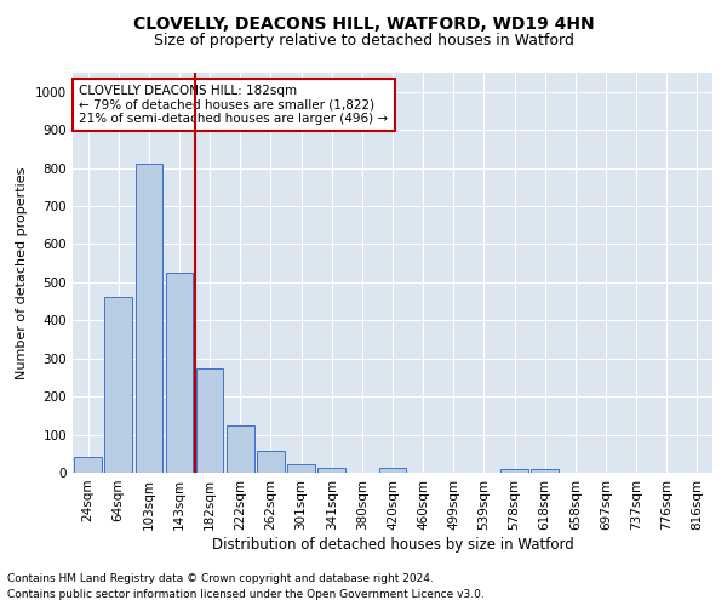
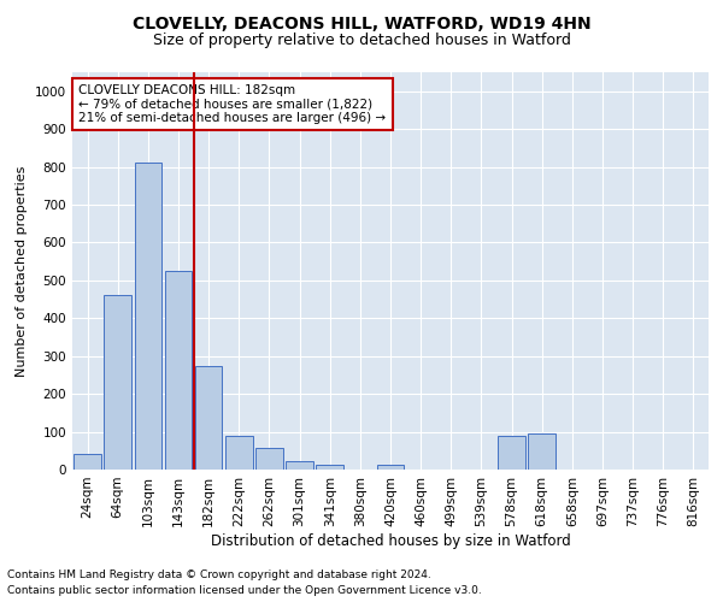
222sqm: 125 -> 90
578sqm: 8 -> 90
618sqm: 8 -> 95
